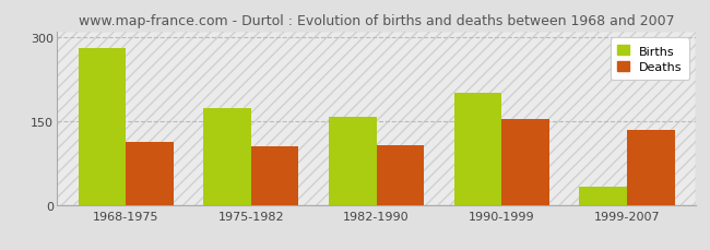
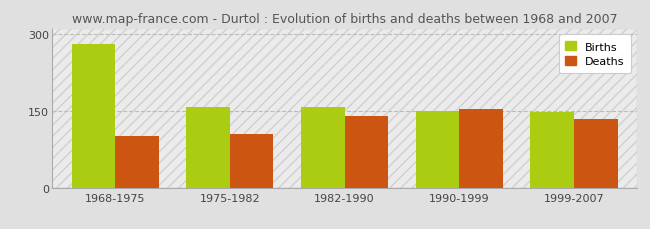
Deaths/1968-1975: 112 -> 100
Births/1975-1982: 174 -> 157
Deaths/1982-1990: 106 -> 140
Births/1990-1999: 200 -> 150
Births/1999-2007: 32 -> 147
